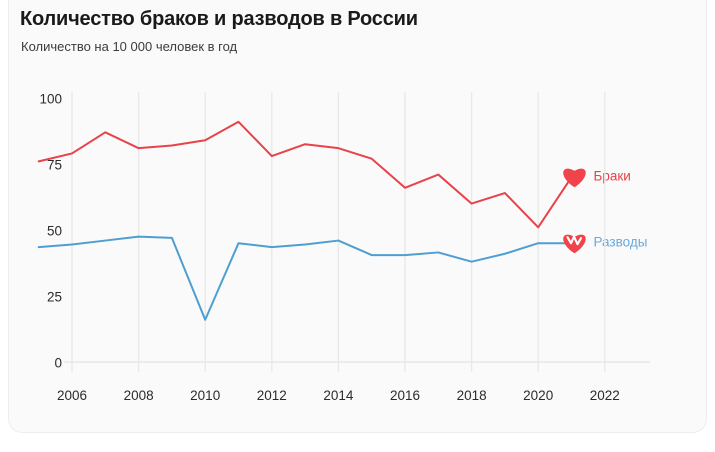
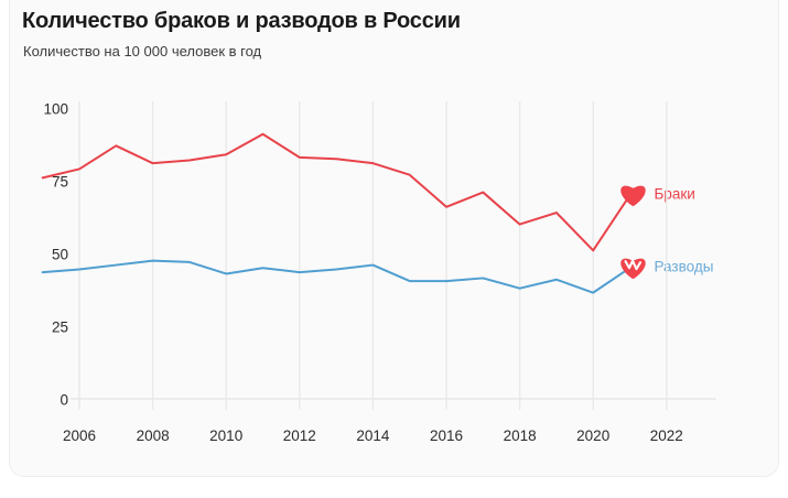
Разводы/2010: 16 -> 43
Браки/2012: 78 -> 83
Разводы/2020: 45 -> 36
